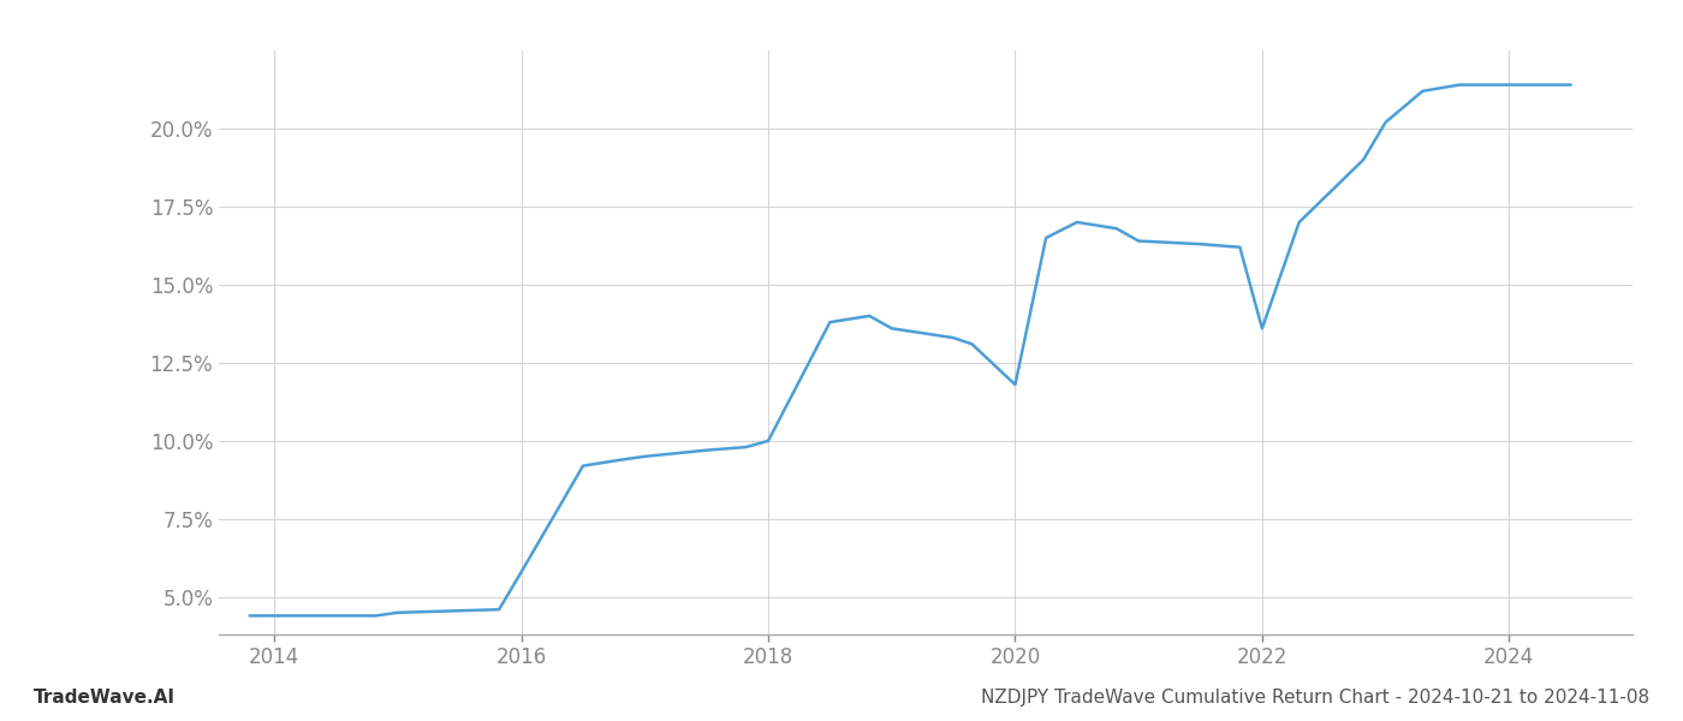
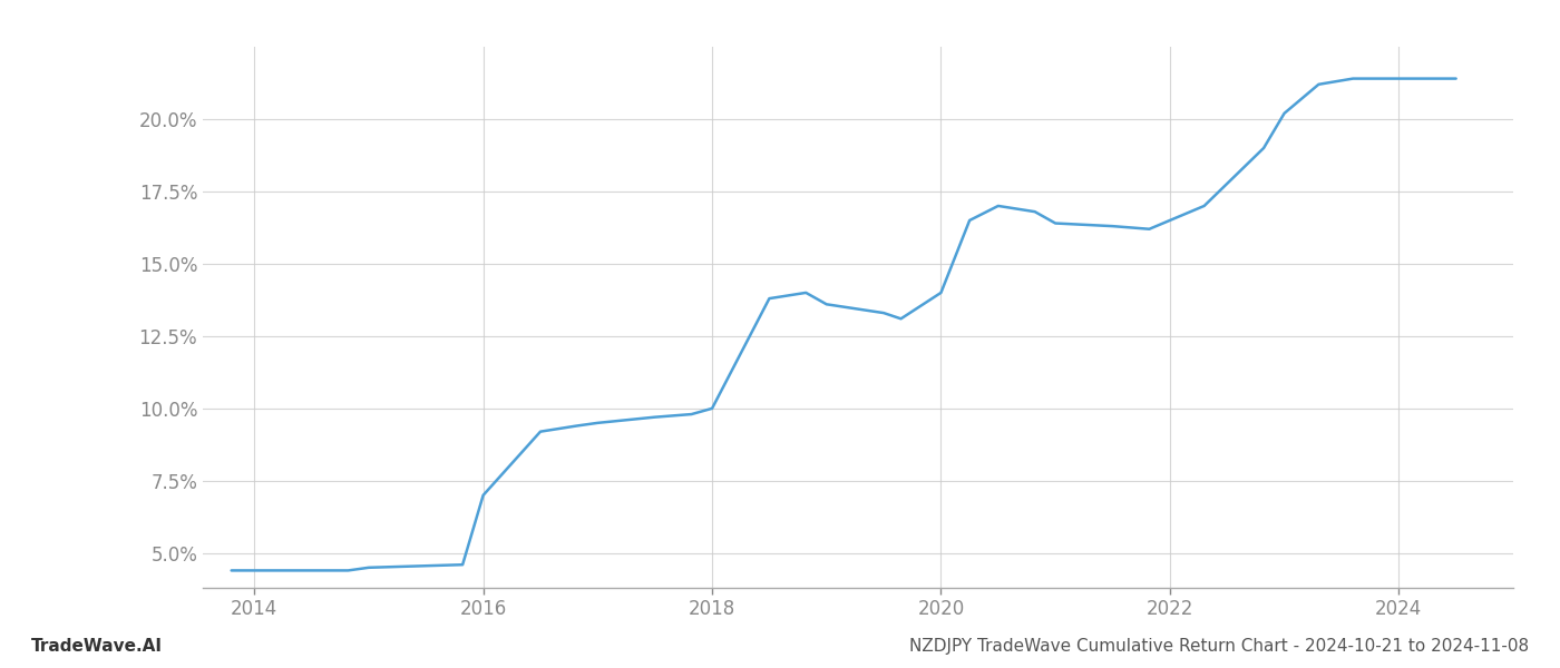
2016: 5.8% -> 7.0%
2020: 11.8% -> 14.0%
2022: 13.6% -> 16.5%
